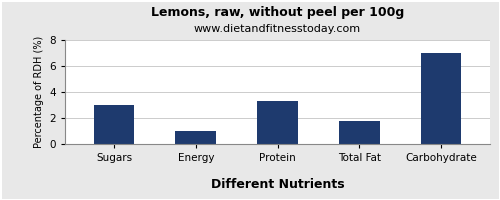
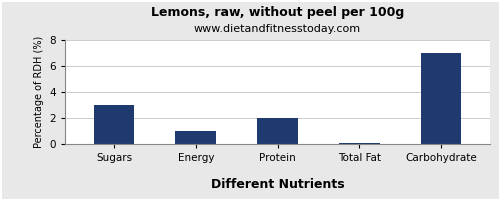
Protein: 3.3 -> 2.0
Total Fat: 1.8 -> 0.1
